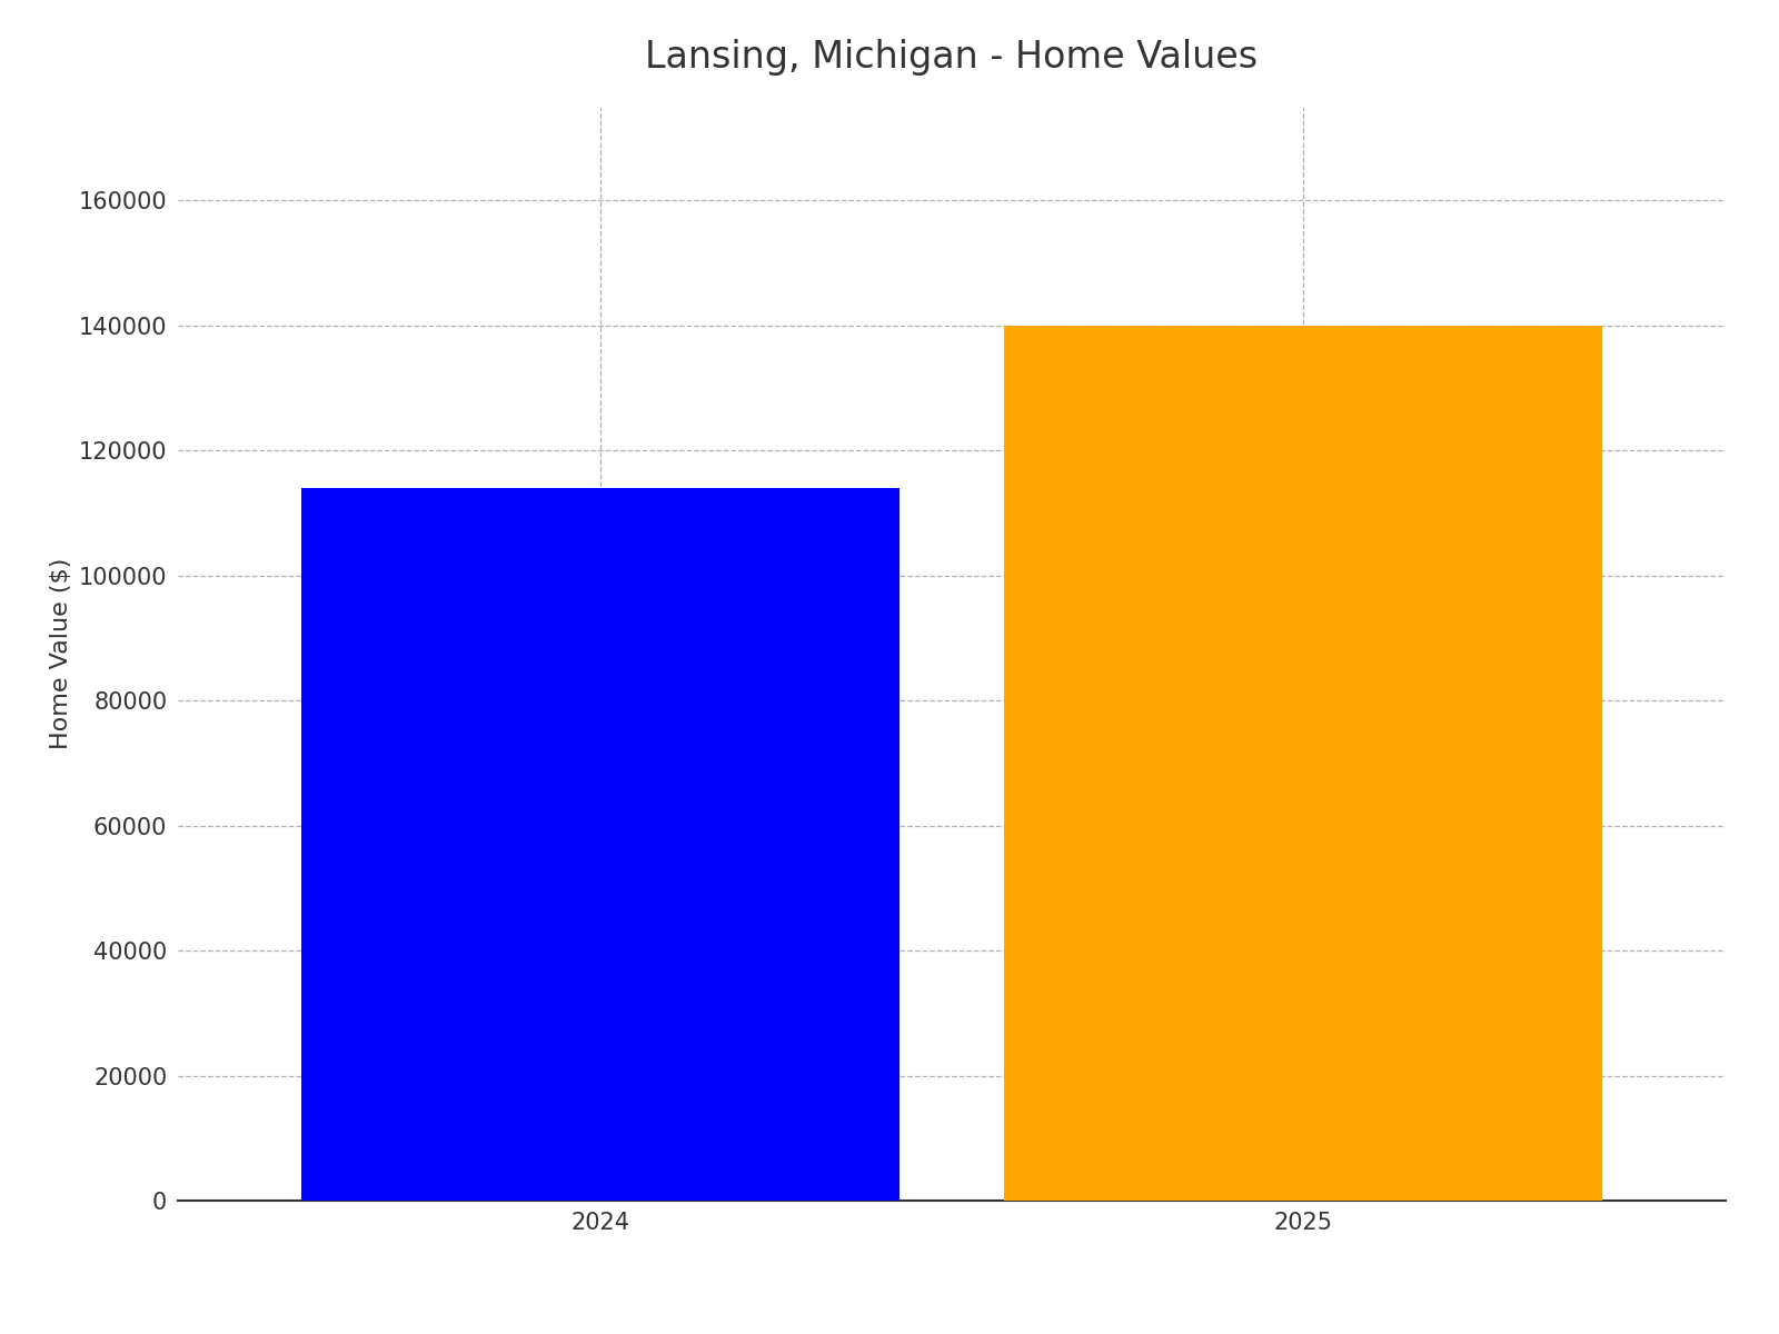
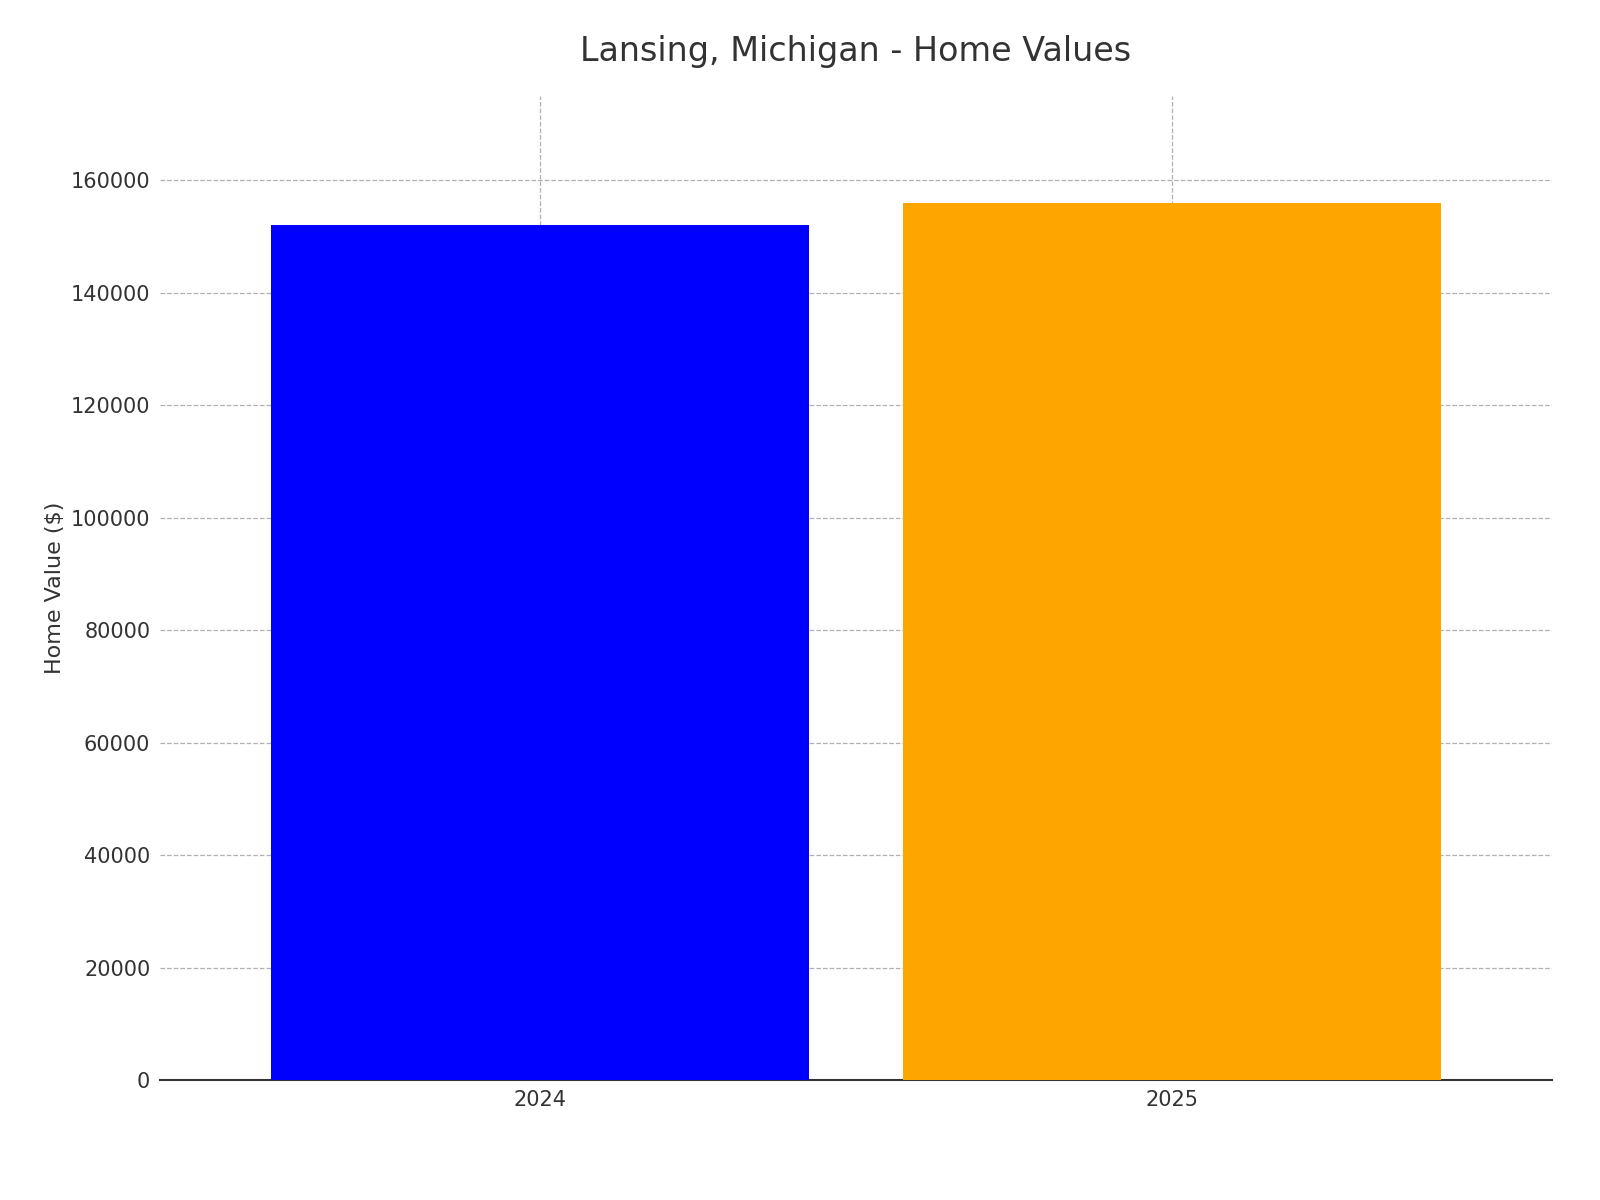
2024: 114000 -> 152000
2025: 140000 -> 156000
